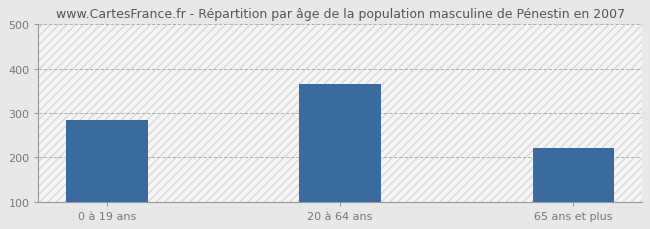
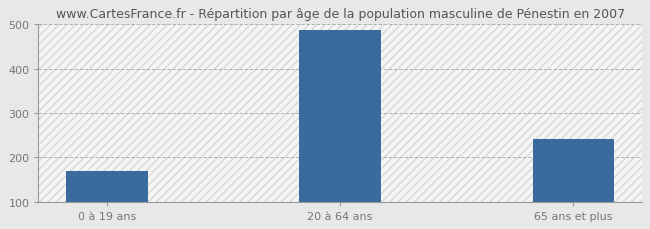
0 à 19 ans: 285 -> 170
20 à 64 ans: 365 -> 487
65 ans et plus: 220 -> 242
